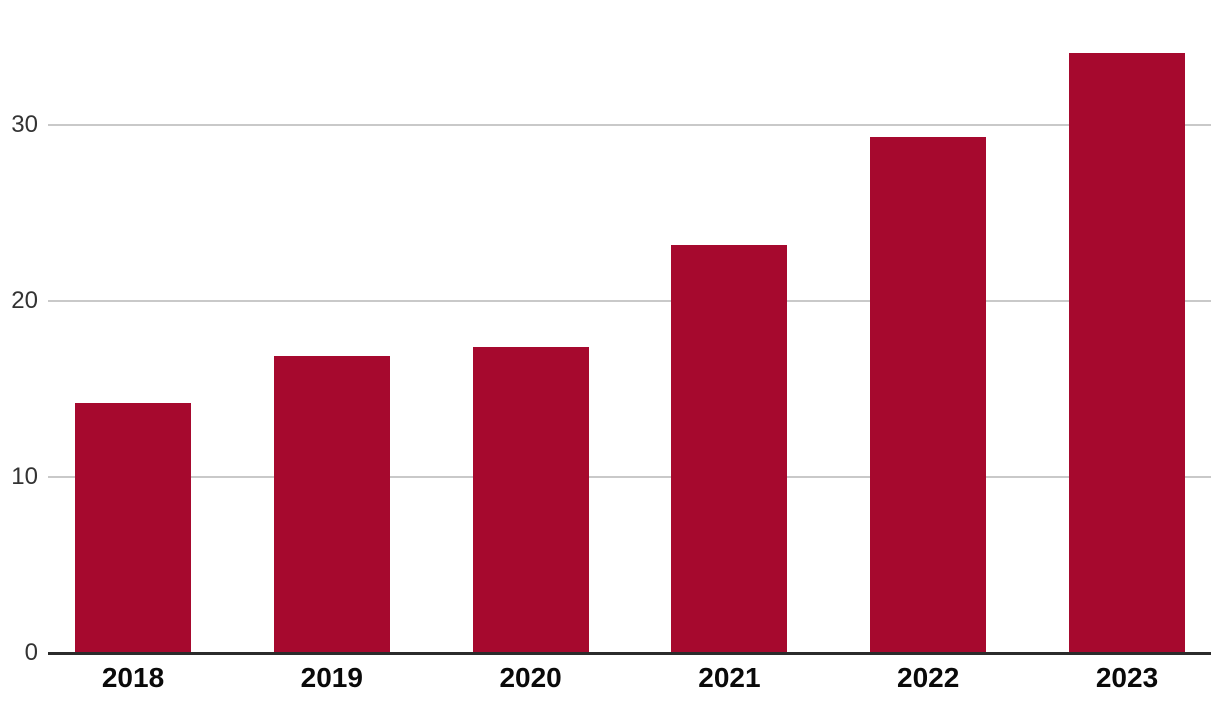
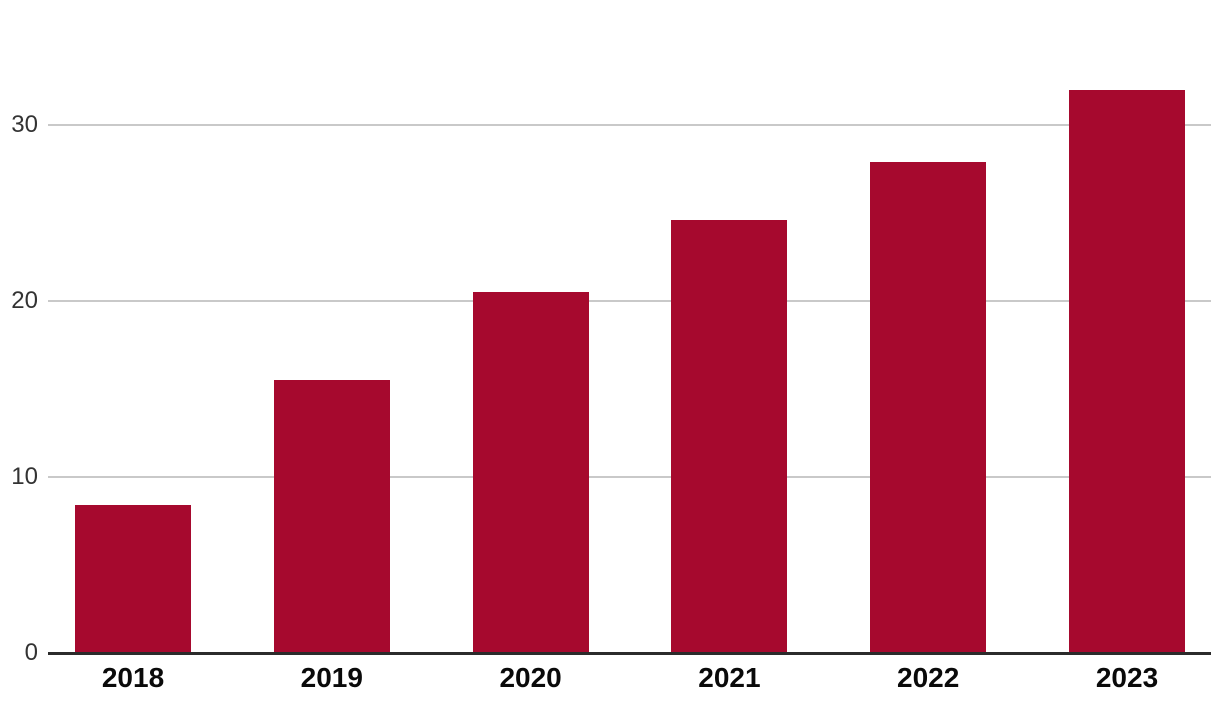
2018: 14.2 -> 8.4
2019: 16.9 -> 15.5
2020: 17.4 -> 20.5
2021: 23.2 -> 24.6
2022: 29.3 -> 27.9
2023: 34.1 -> 32.0
